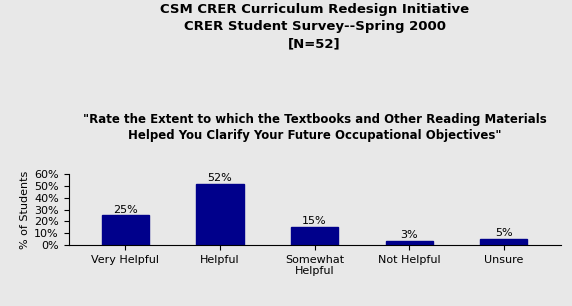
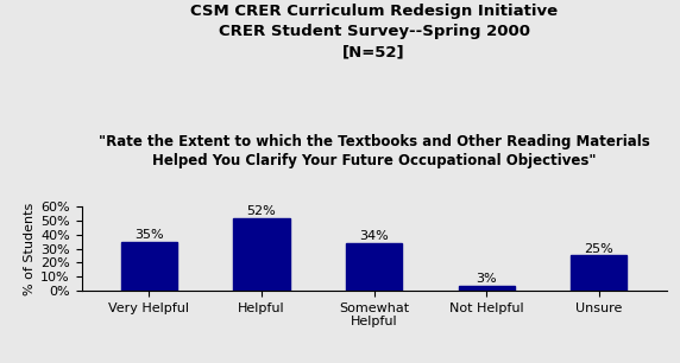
Very Helpful: 25% -> 35%
Somewhat Helpful: 15% -> 34%
Unsure: 5% -> 25%
